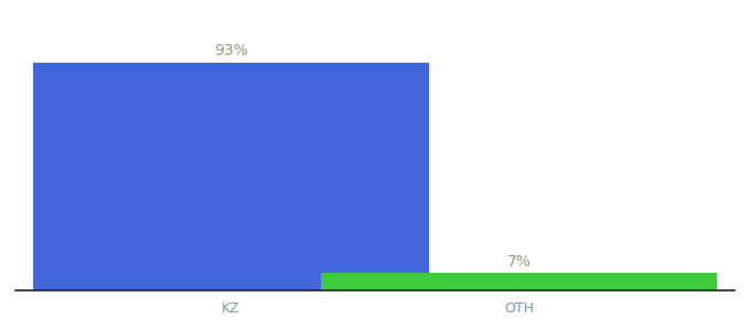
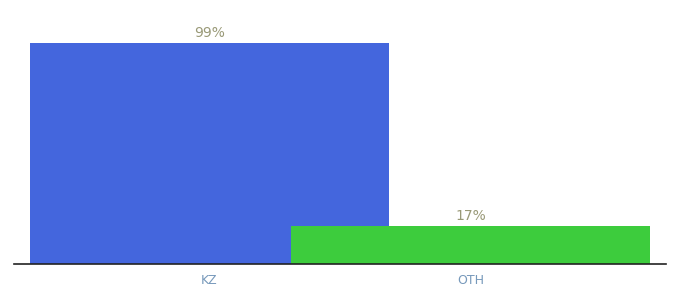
KZ: 93% -> 99%
OTH: 7% -> 17%
